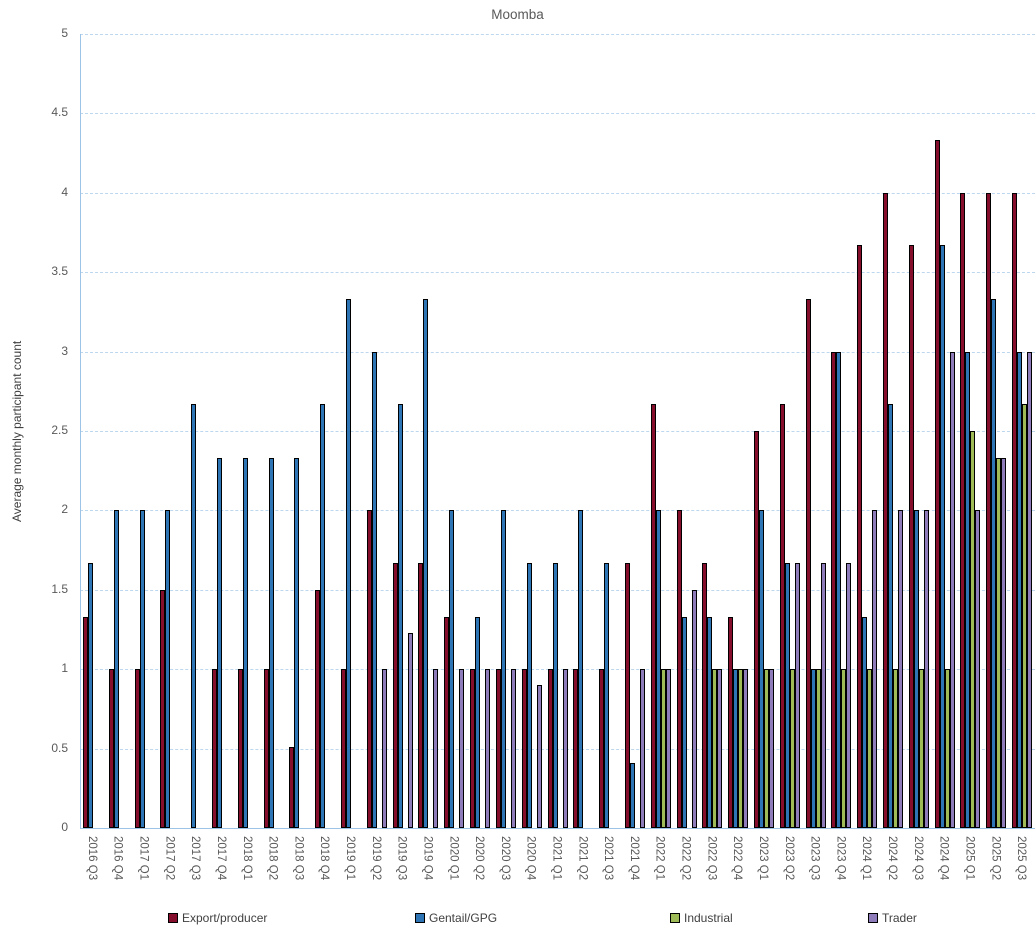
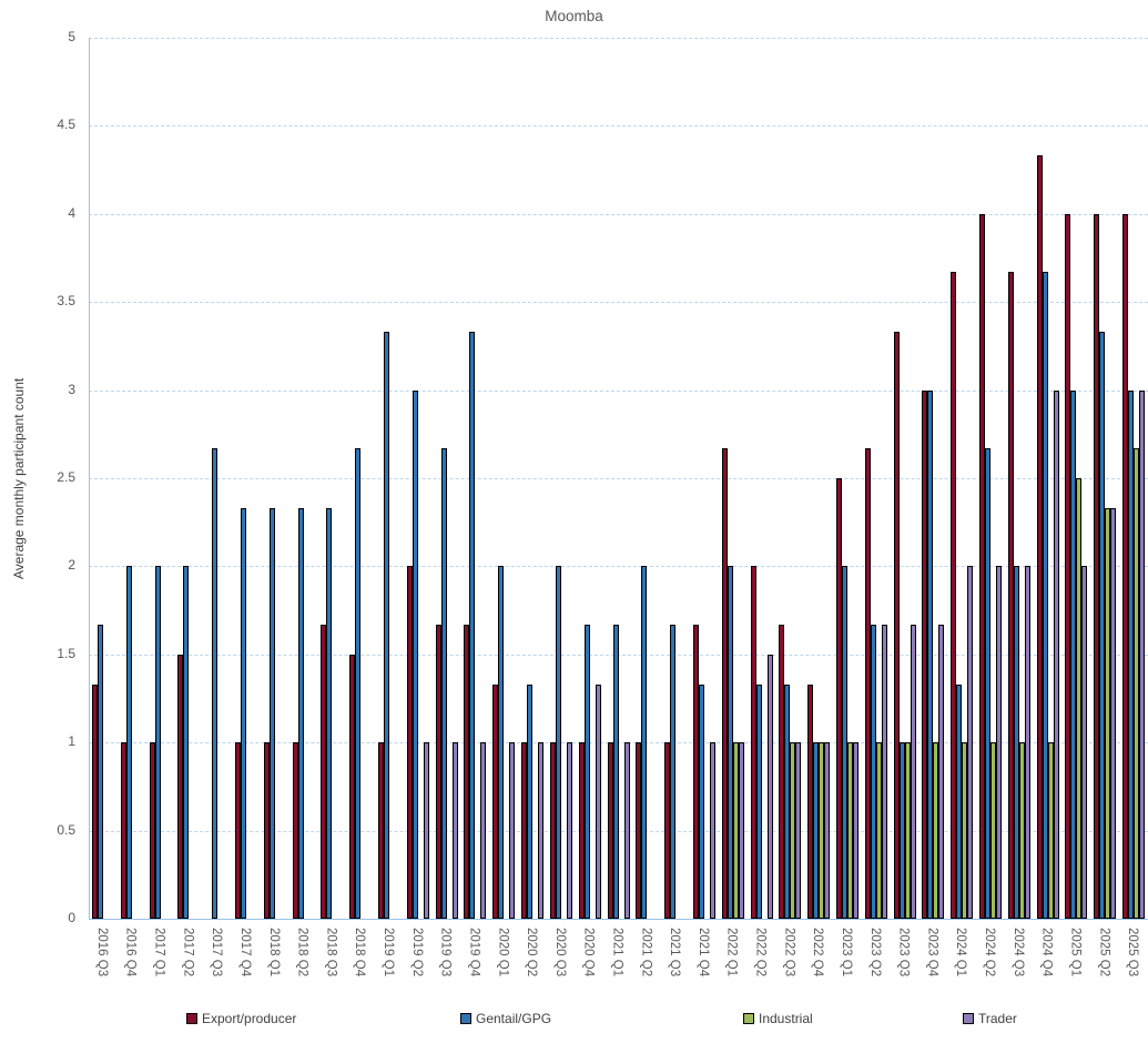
Export/producer/2018 Q3: 0.51 -> 1.67
Trader/2019 Q3: 1.23 -> 1.00
Trader/2020 Q4: 0.90 -> 1.33
Gentail/GPG/2021 Q4: 0.41 -> 1.33
